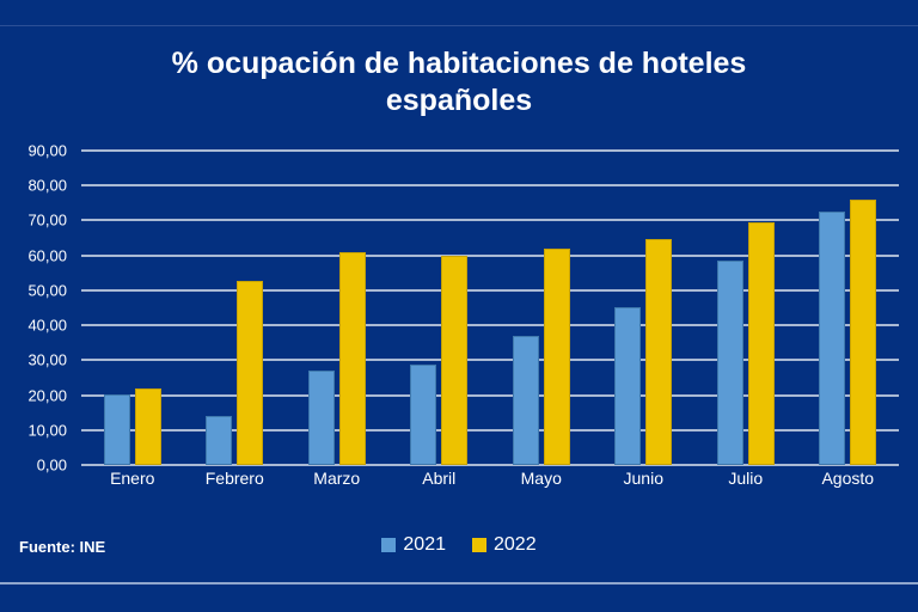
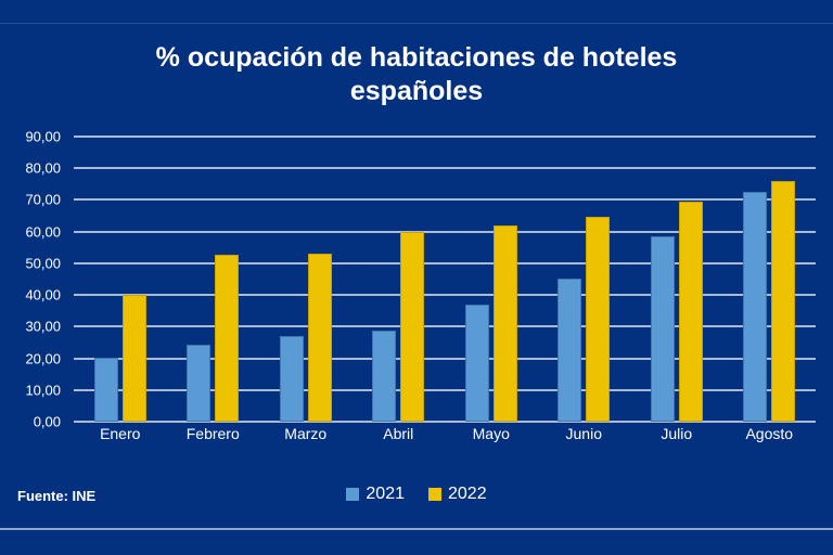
2022/Enero: 22 -> 40
2021/Febrero: 14 -> 24
2022/Marzo: 61 -> 53
